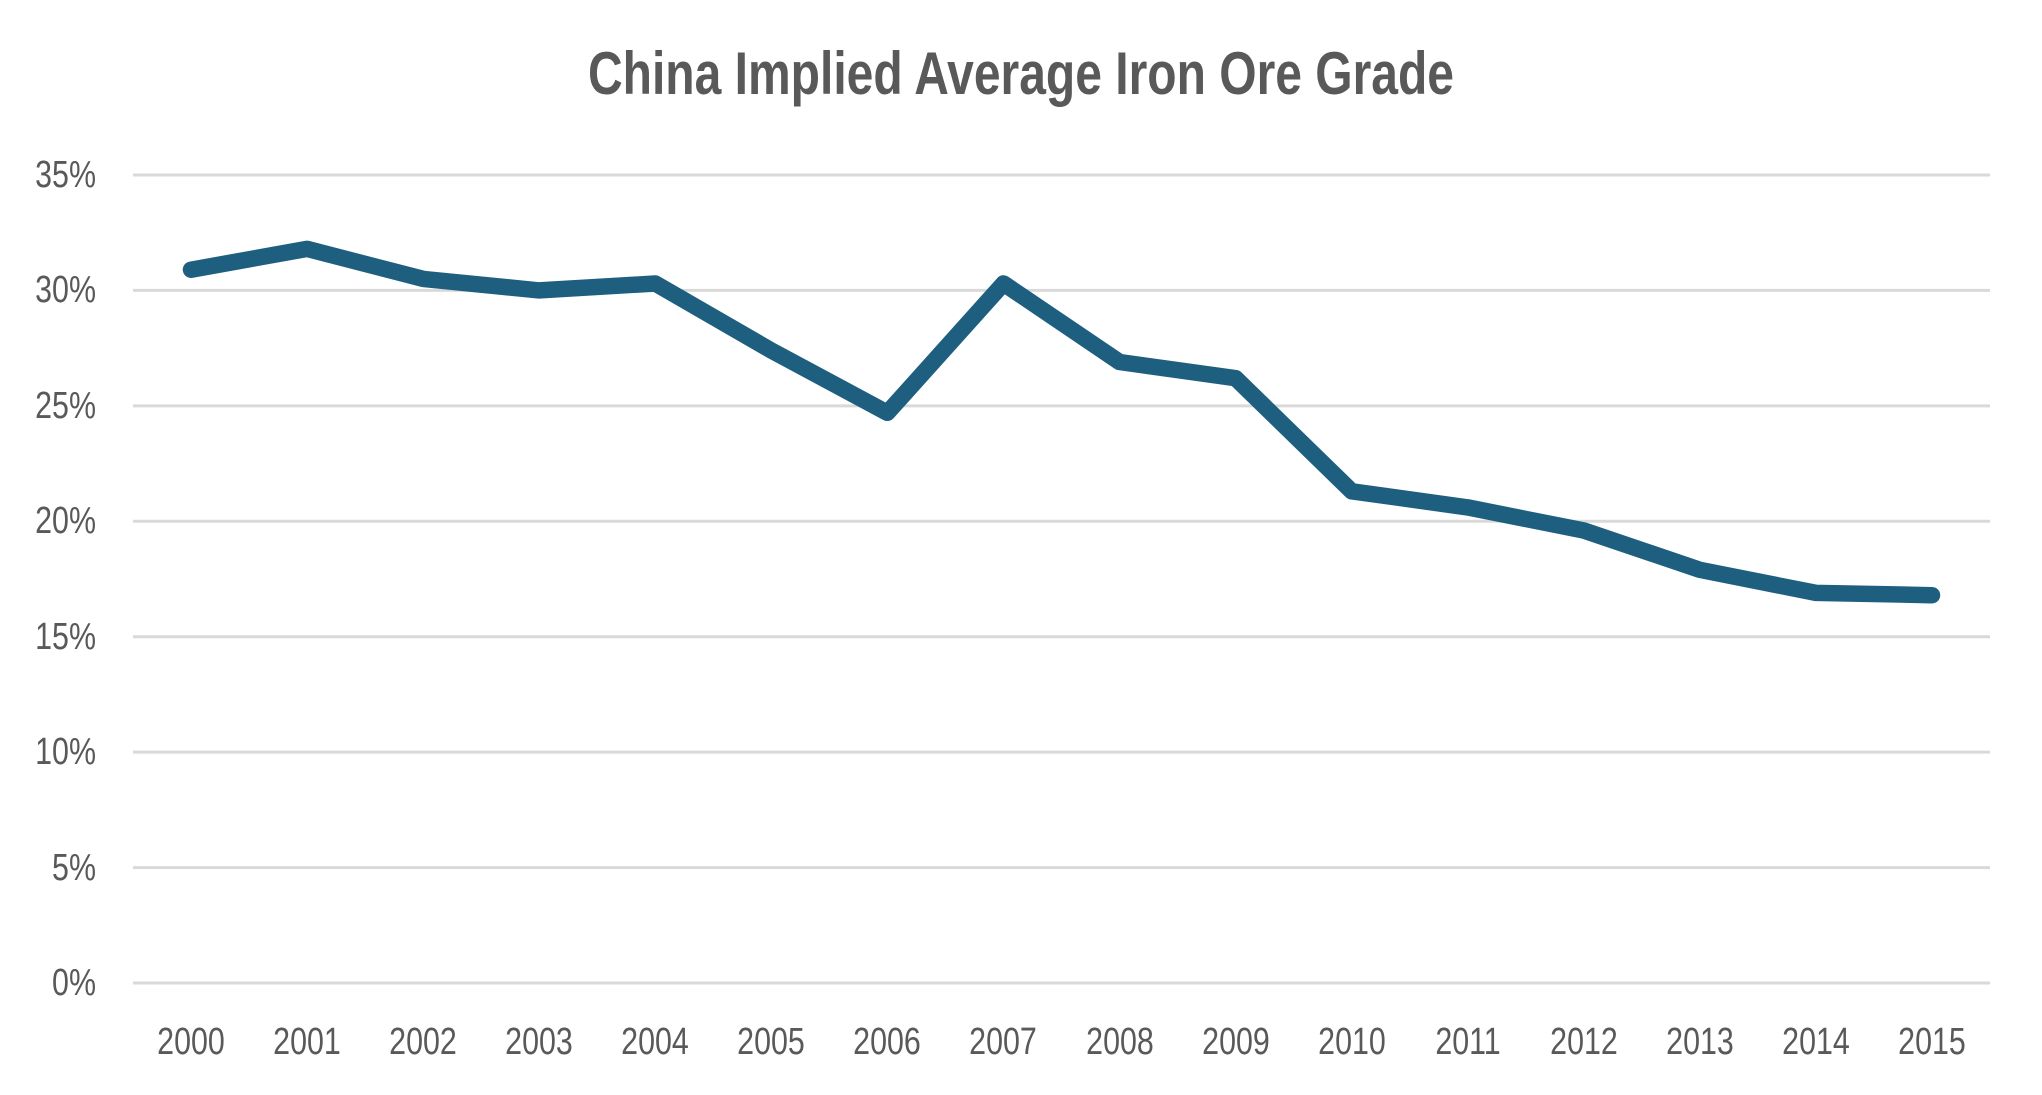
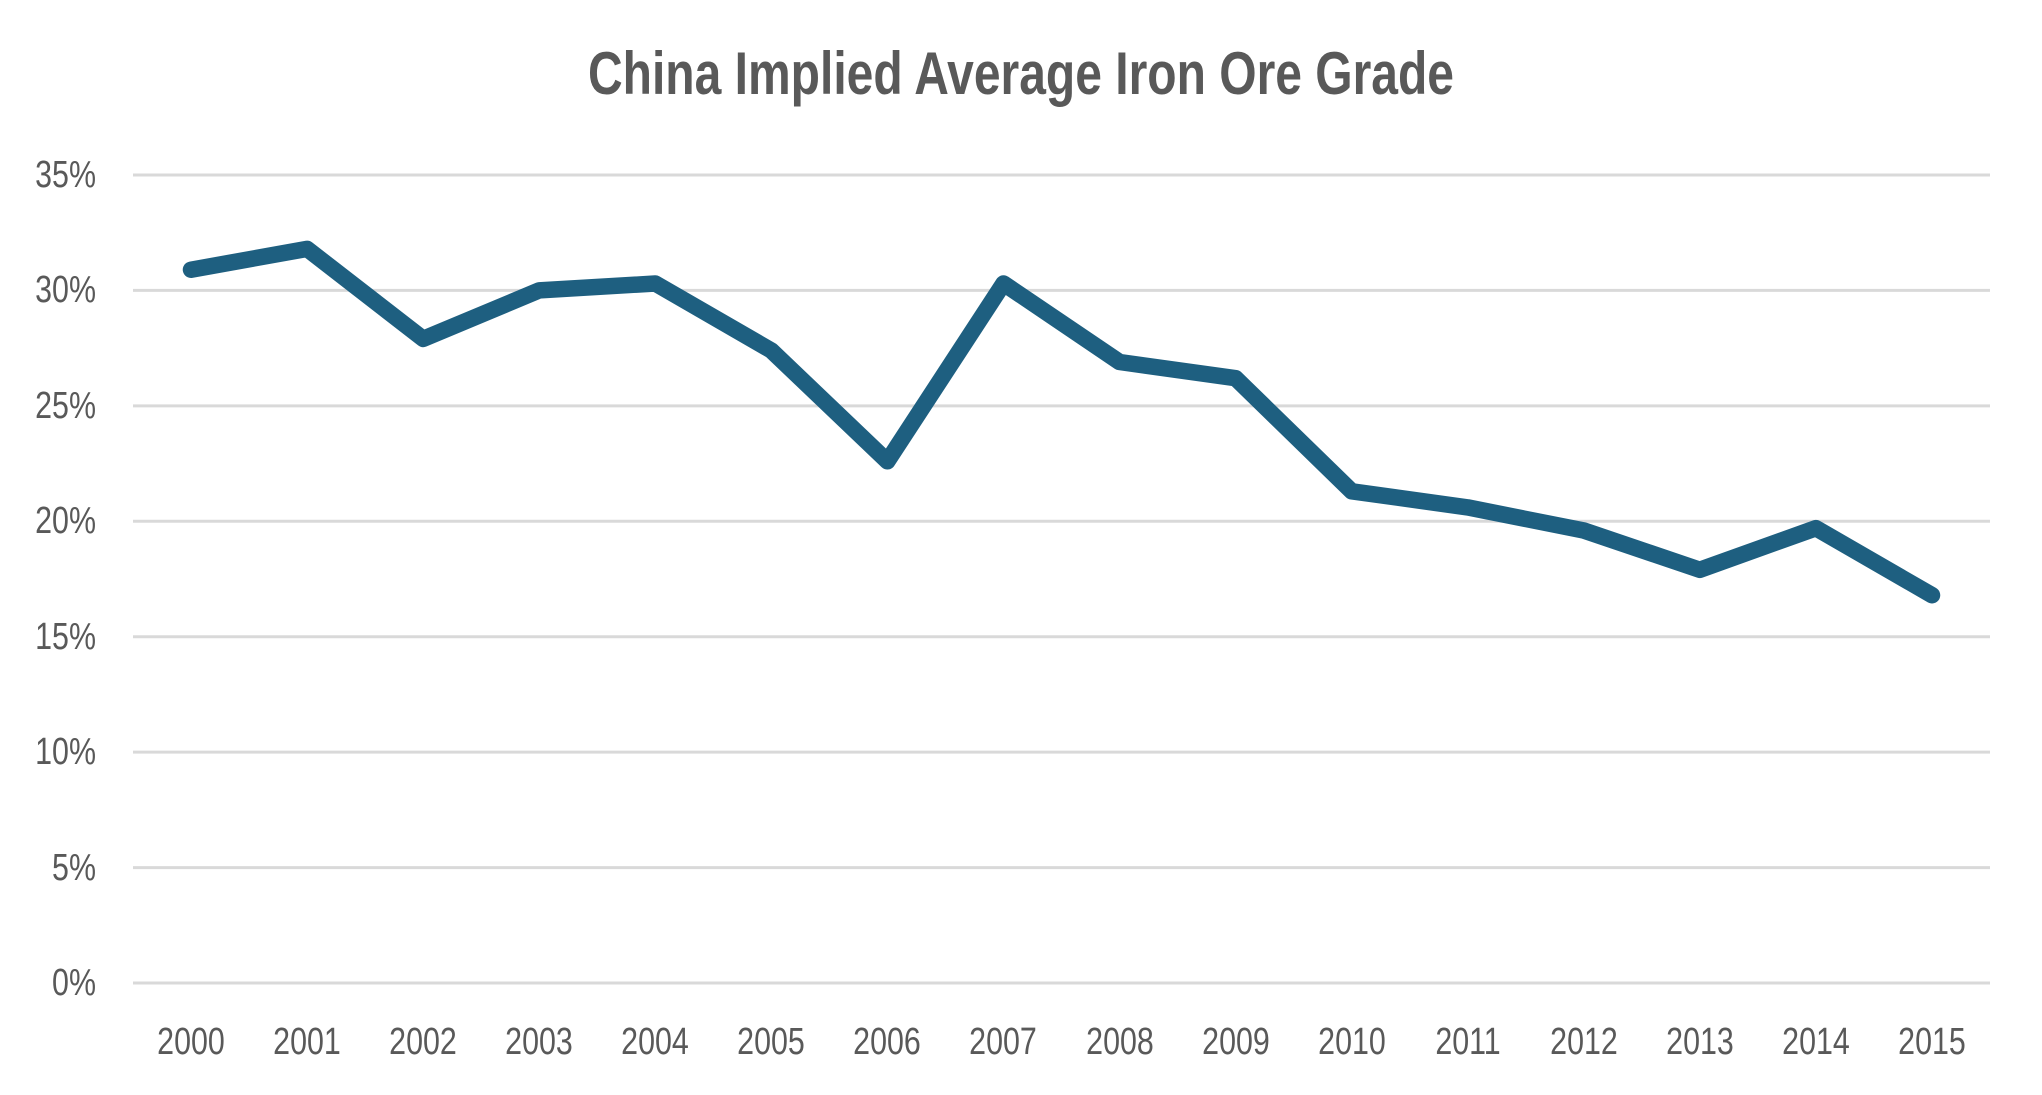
2002: 30.5% -> 27.9%
2006: 24.7% -> 22.6%
2014: 16.9% -> 19.7%
